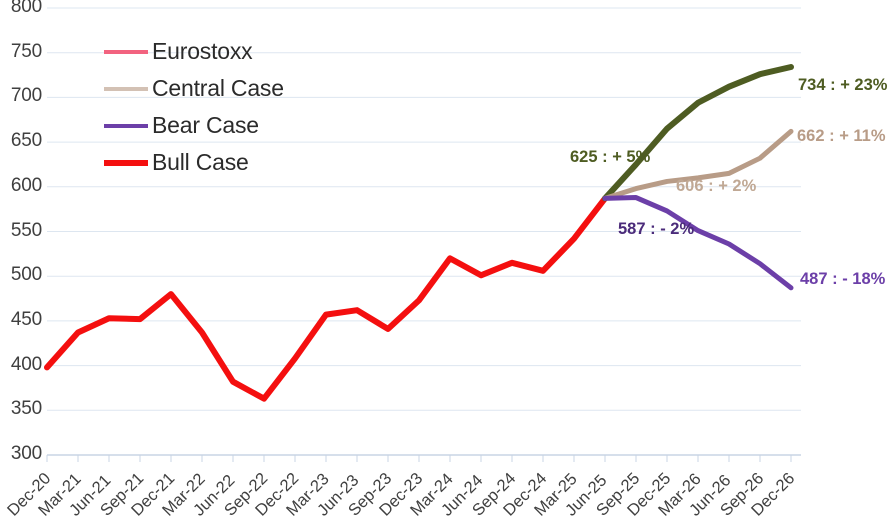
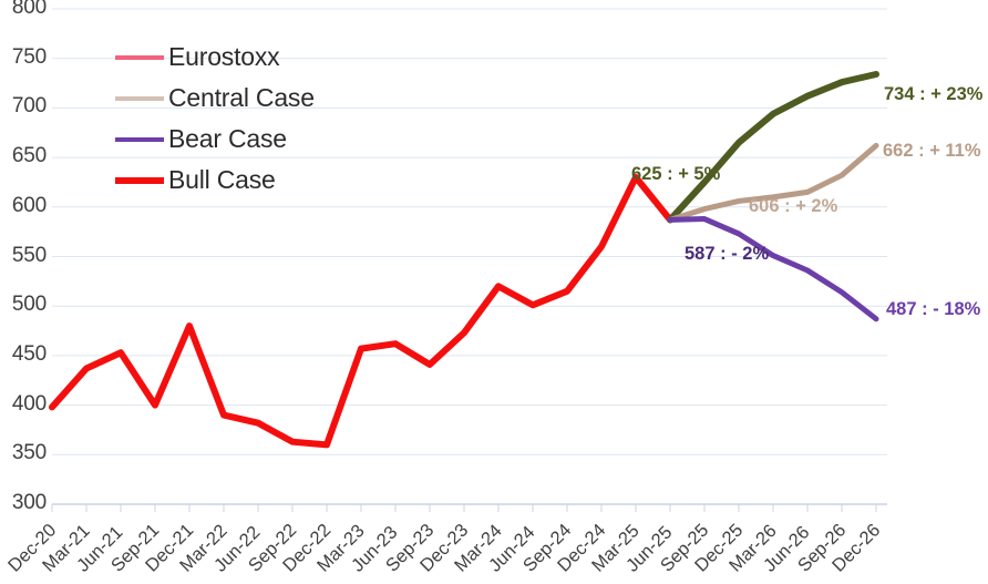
Eurostoxx/Sep-21: 450 -> 400
Eurostoxx/Mar-22: 440 -> 390
Eurostoxx/Dec-22: 410 -> 360
Eurostoxx/Dec-24: 510 -> 560
Eurostoxx/Mar-25: 540 -> 630
